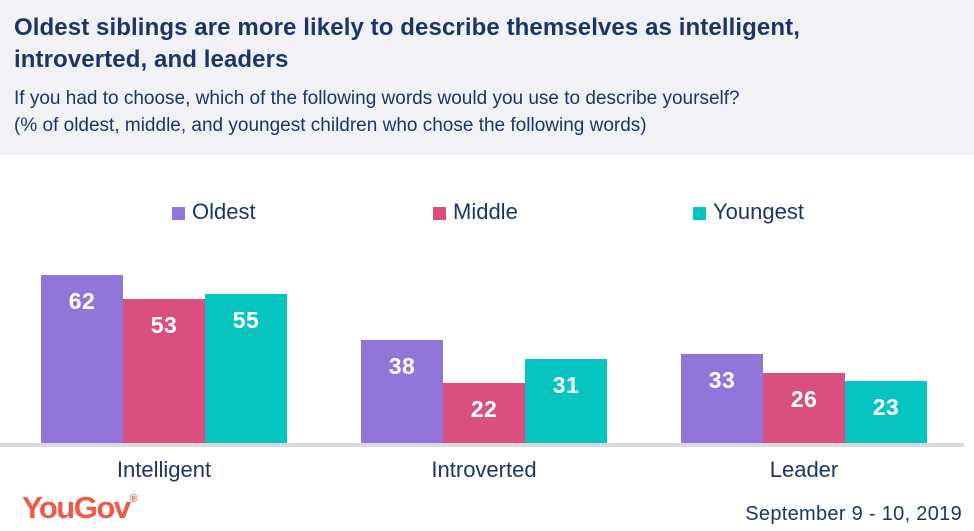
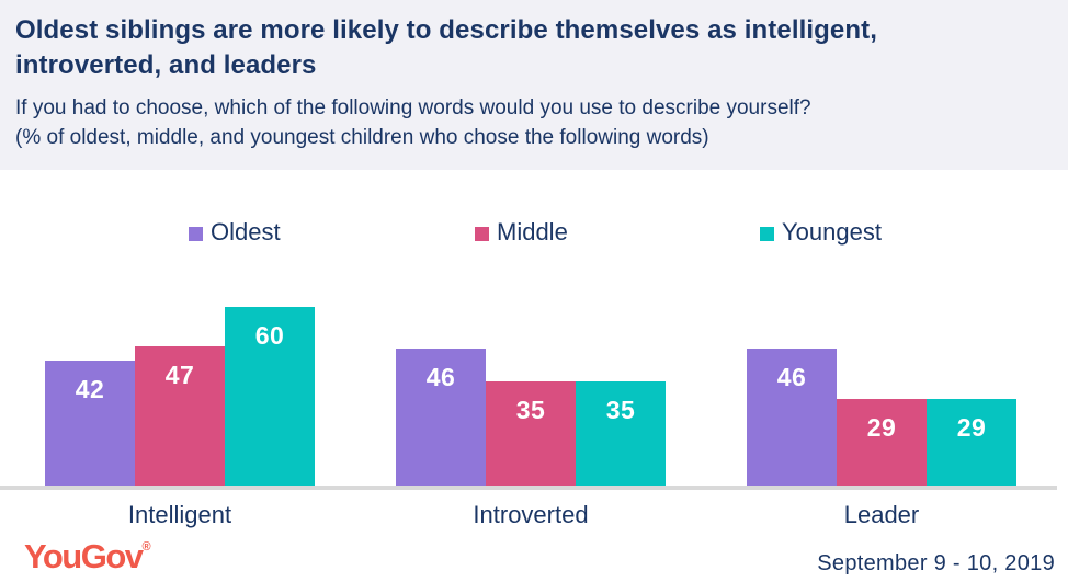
Oldest/Intelligent: 62 -> 42
Middle/Intelligent: 53 -> 47
Youngest/Intelligent: 55 -> 60
Oldest/Introverted: 38 -> 46
Middle/Introverted: 22 -> 35
Youngest/Introverted: 31 -> 35
Oldest/Leader: 33 -> 46
Middle/Leader: 26 -> 29
Youngest/Leader: 23 -> 29
